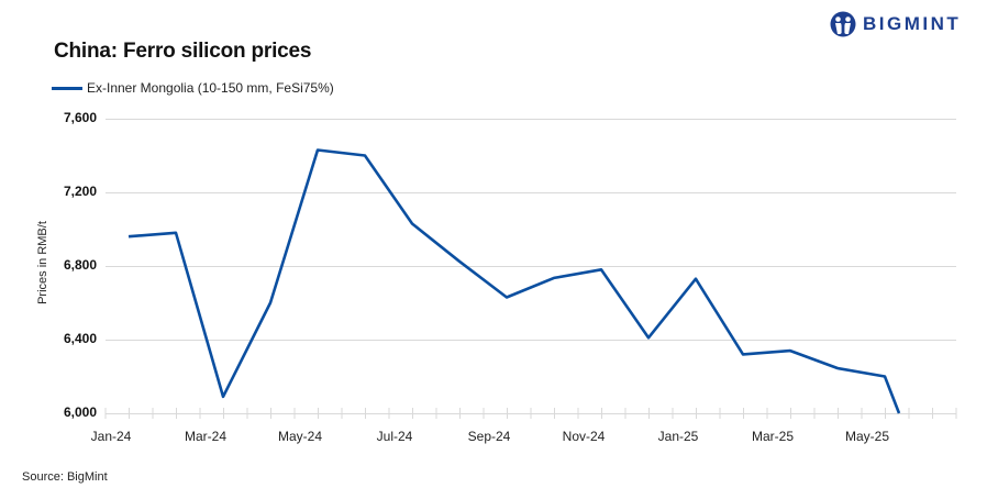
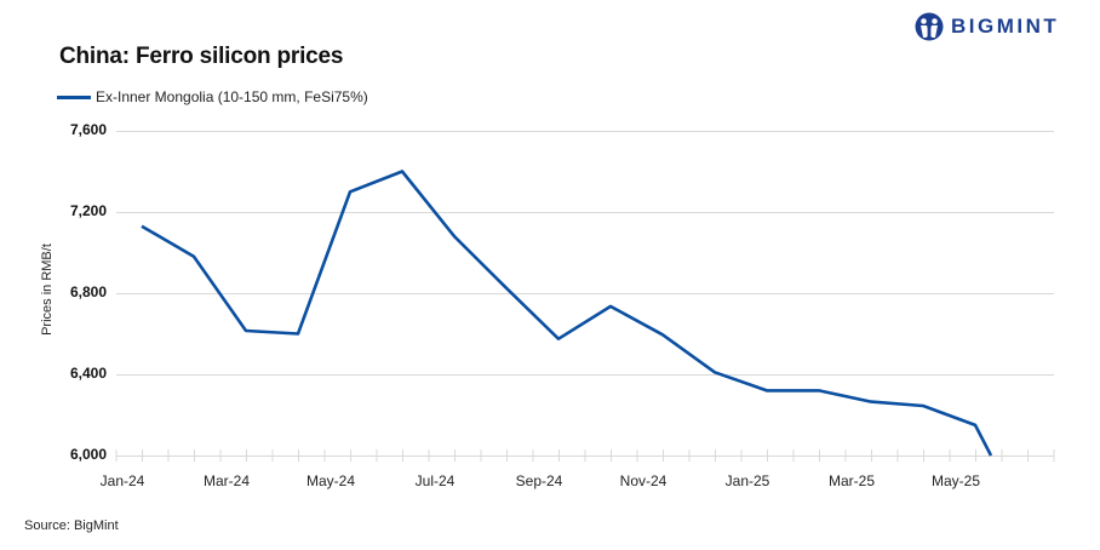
Jan-24: 6960 -> 7130
Mar-24: 6090 -> 6620
May-24: 7430 -> 7300
Jul-24: 7030 -> 7080
Sep-24: 6630 -> 6580
Nov-24: 6780 -> 6600
Jan-25: 6730 -> 6320
Mar-25: 6340 -> 6260
May-25: 6200 -> 6150
